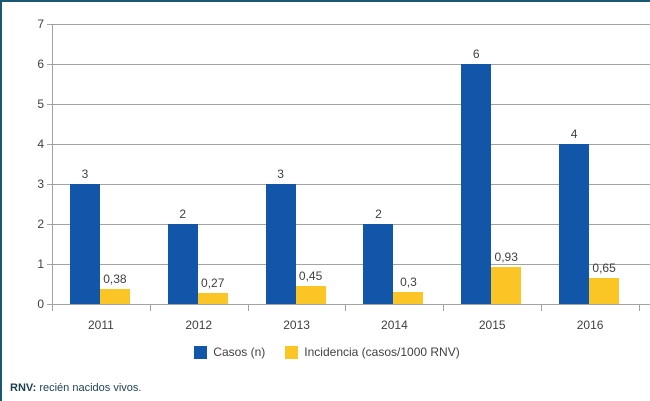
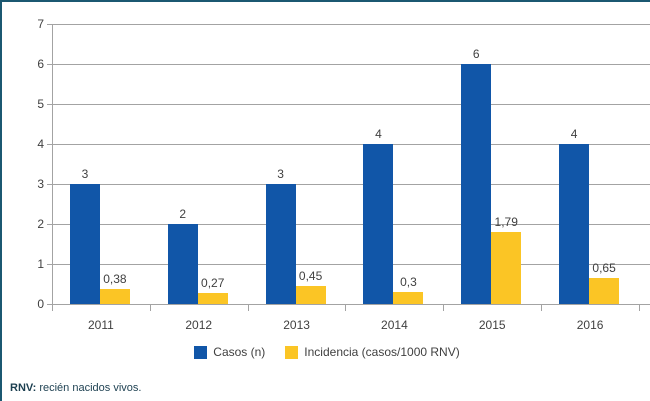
Casos (n)/2014: 2 -> 4
Incidencia (casos/1000 RNV)/2015: 0,93 -> 1,79
